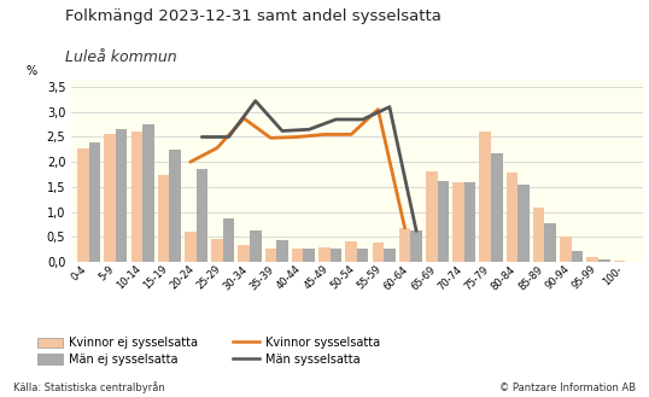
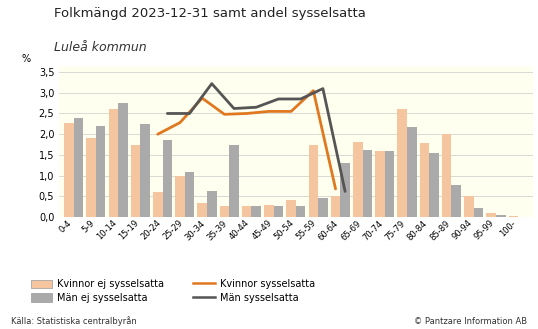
Kvinnor ej sysselsatta/5-9: 2,57 -> 1,90
Män ej sysselsatta/5-9: 2,65 -> 2,20
Kvinnor ej sysselsatta/25-29: 0,47 -> 1,00
Män ej sysselsatta/25-29: 0,88 -> 1,10
Män ej sysselsatta/35-39: 0,43 -> 1,75
Kvinnor ej sysselsatta/55-59: 0,38 -> 1,75
Män ej sysselsatta/55-59: 0,28 -> 0,45
Kvinnor ej sysselsatta/60-64: 0,68 -> 0,50
Män ej sysselsatta/60-64: 0,62 -> 1,30
Kvinnor ej sysselsatta/85-89: 1,10 -> 2,00
